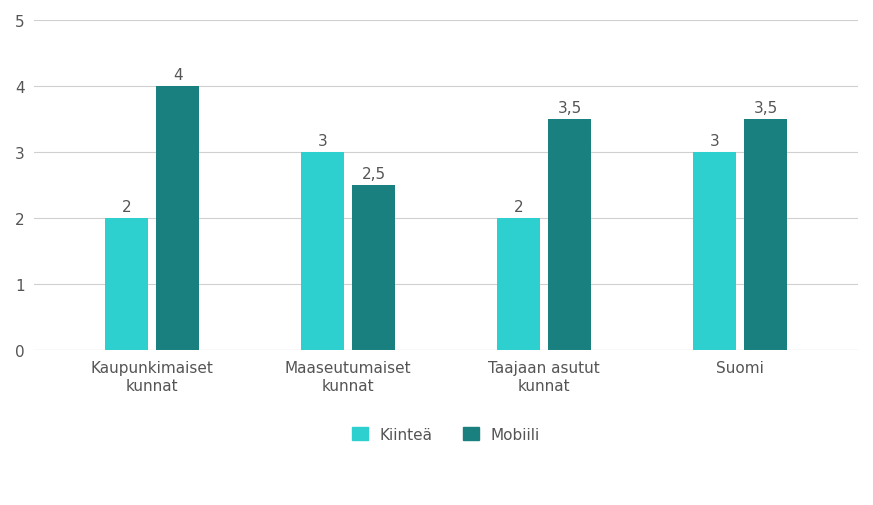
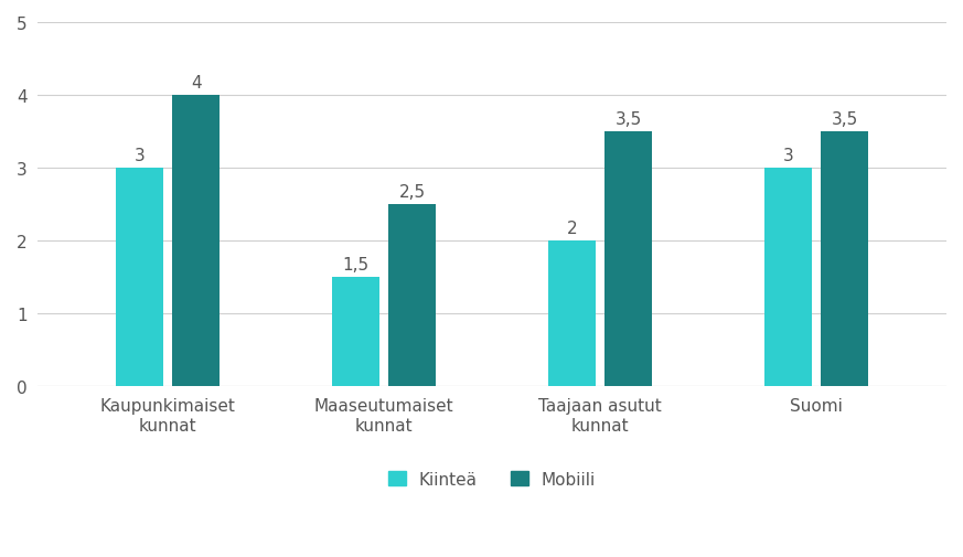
Kiinteä/Kaupunkimaiset kunnat: 2 -> 3
Kiinteä/Maaseutumaiset kunnat: 3 -> 1,5
